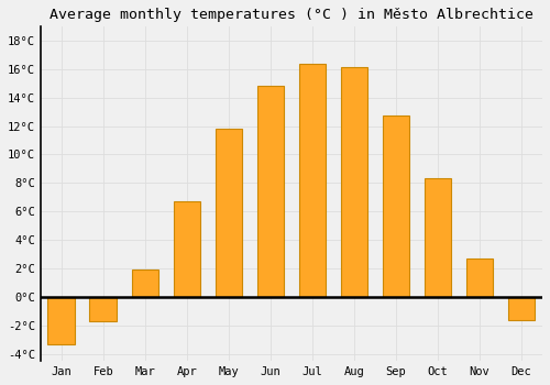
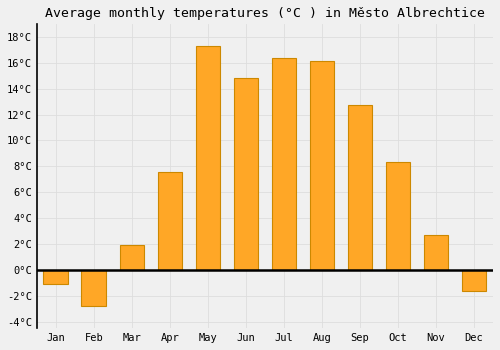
Jan: -3.3°C -> -1.1°C
Feb: -1.7°C -> -2.8°C
Apr: 6.7°C -> 7.6°C
May: 11.8°C -> 17.3°C
